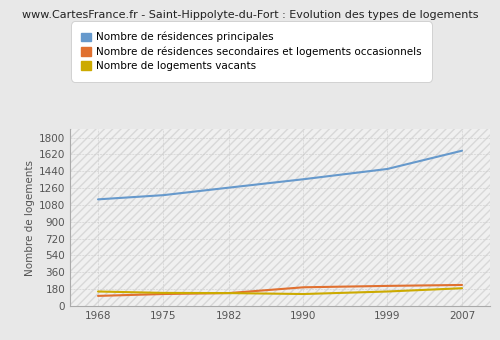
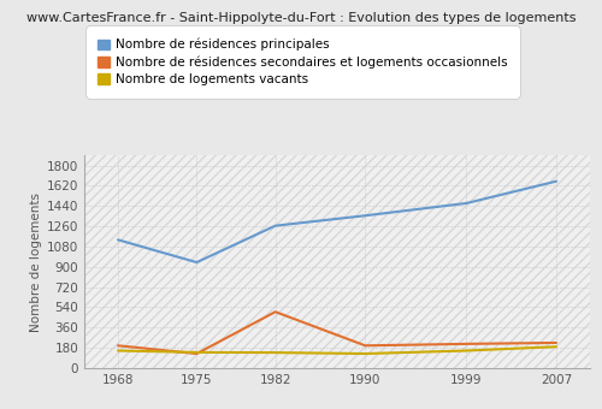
Nombre de résidences secondaires et logements occasionnels/1968: 110 -> 200
Nombre de résidences principales/1975: 1180 -> 940
Nombre de résidences secondaires et logements occasionnels/1982: 140 -> 500
